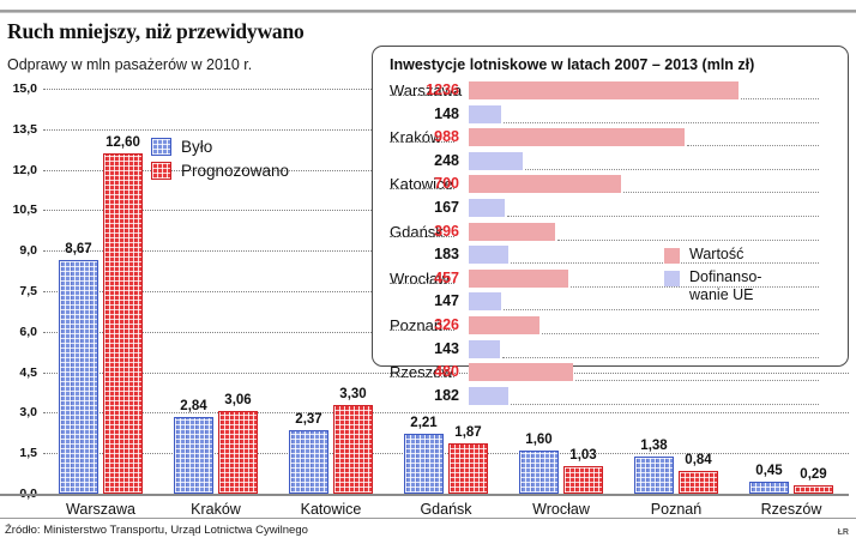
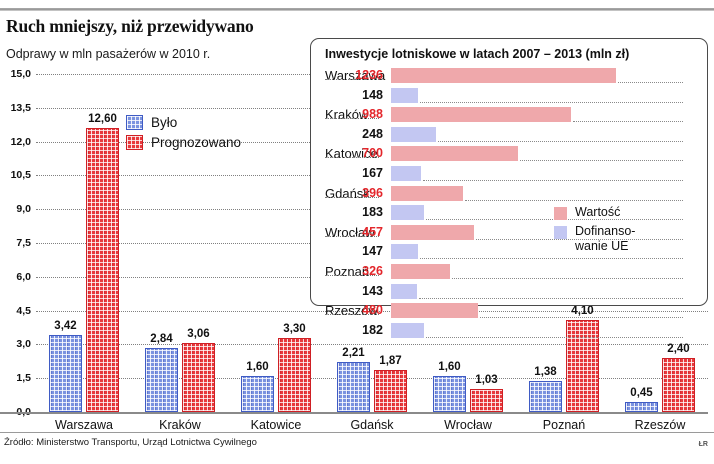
Ruch mniejszy, niż przewidywano/Było/Warszawa: 8,67 -> 3,42
Ruch mniejszy, niż przewidywano/Było/Katowice: 2,37 -> 1,60
Ruch mniejszy, niż przewidywano/Prognozowano/Poznań: 0,84 -> 4,10
Ruch mniejszy, niż przewidywano/Prognozowano/Rzeszów: 0,29 -> 2,40
